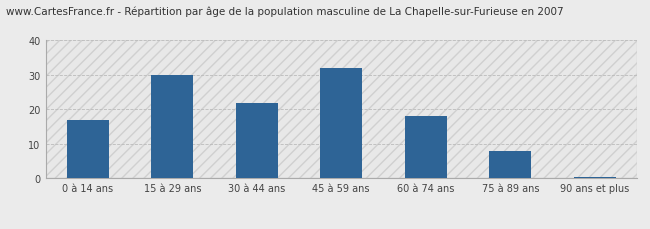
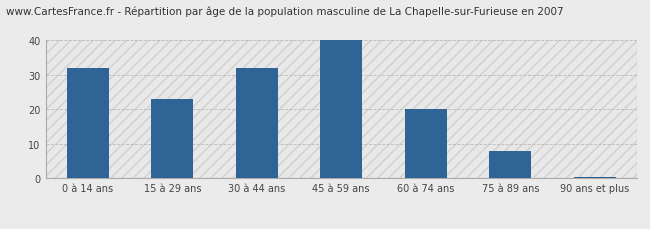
0 à 14 ans: 17.0 -> 32.0
15 à 29 ans: 30.0 -> 23.0
30 à 44 ans: 22.0 -> 32.0
45 à 59 ans: 32.0 -> 40.0
60 à 74 ans: 18.0 -> 20.0
